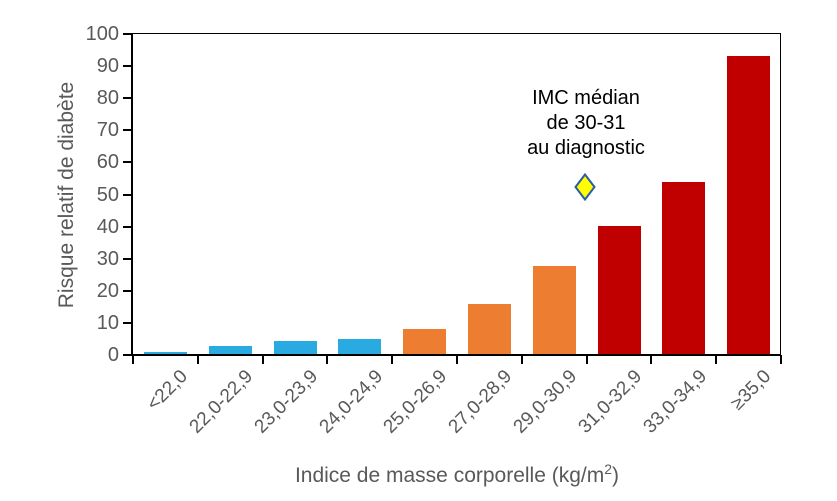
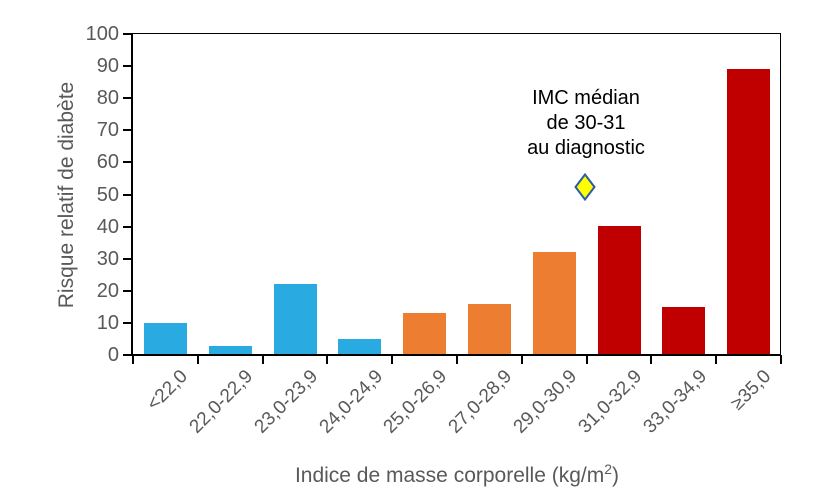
<22,0: 1 -> 10
23,0-23,9: 4 -> 22
25,0-26,9: 8 -> 13
29,0-30,9: 28 -> 32
33,0-34,9: 54 -> 15
≥35,0: 93 -> 89
